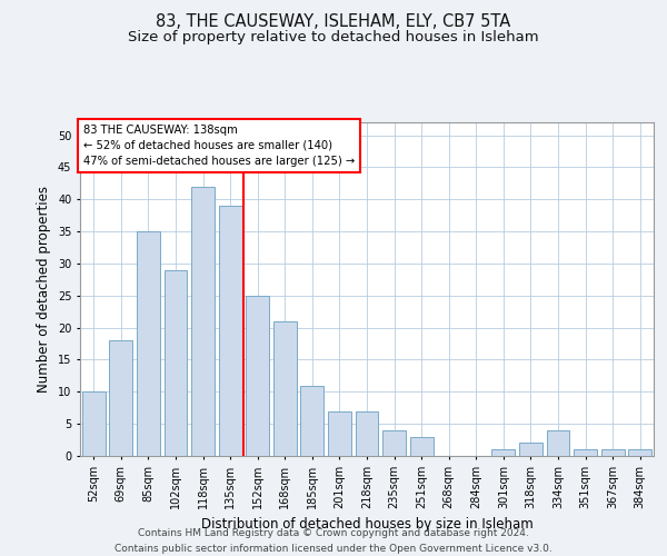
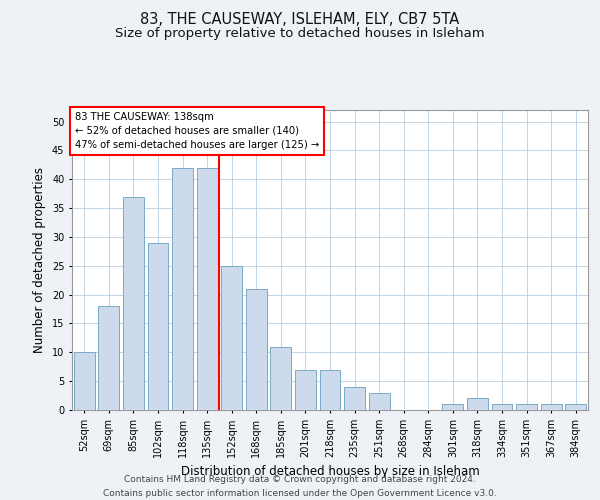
85sqm: 35 -> 37
135sqm: 39 -> 42
334sqm: 4 -> 1
